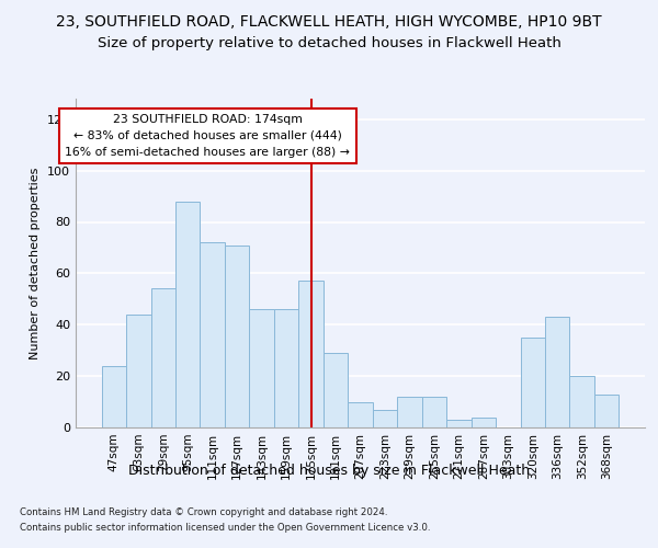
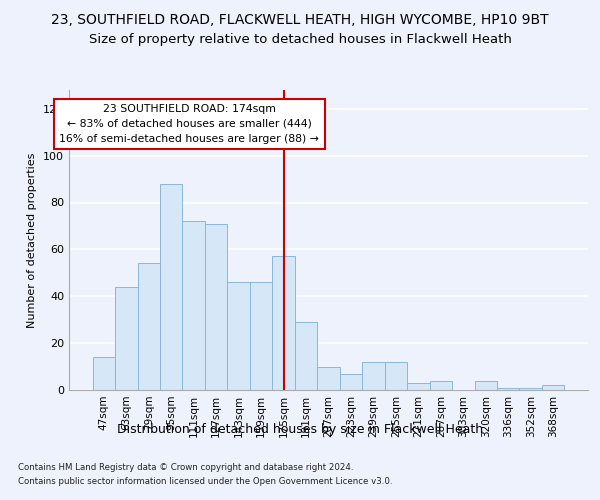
47sqm: 24 -> 14
320sqm: 35 -> 4
336sqm: 43 -> 1
352sqm: 20 -> 1
368sqm: 13 -> 2
